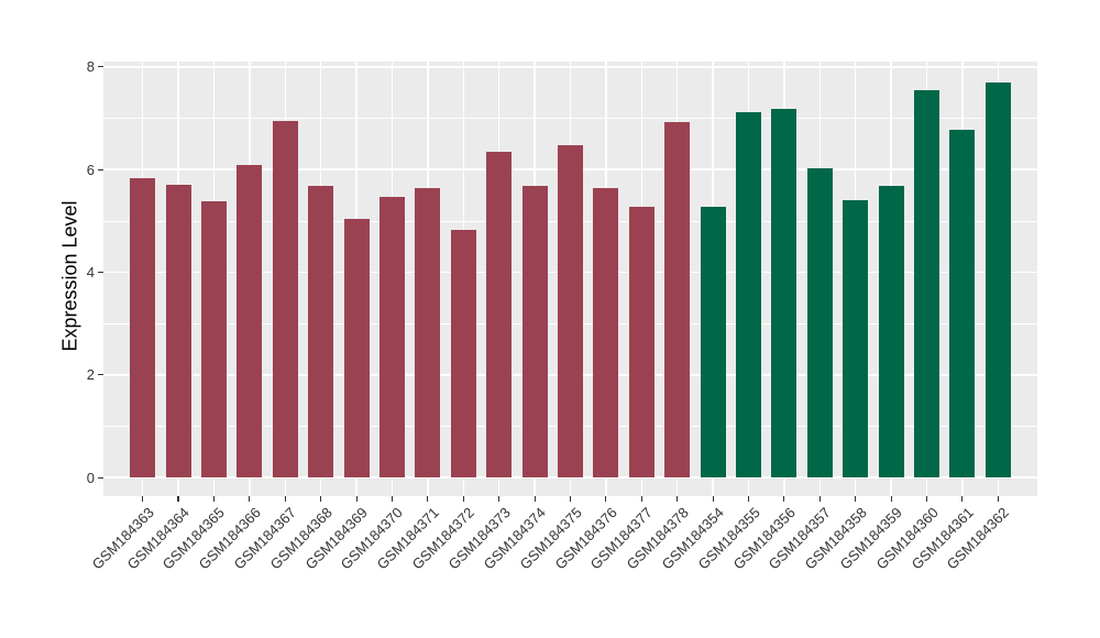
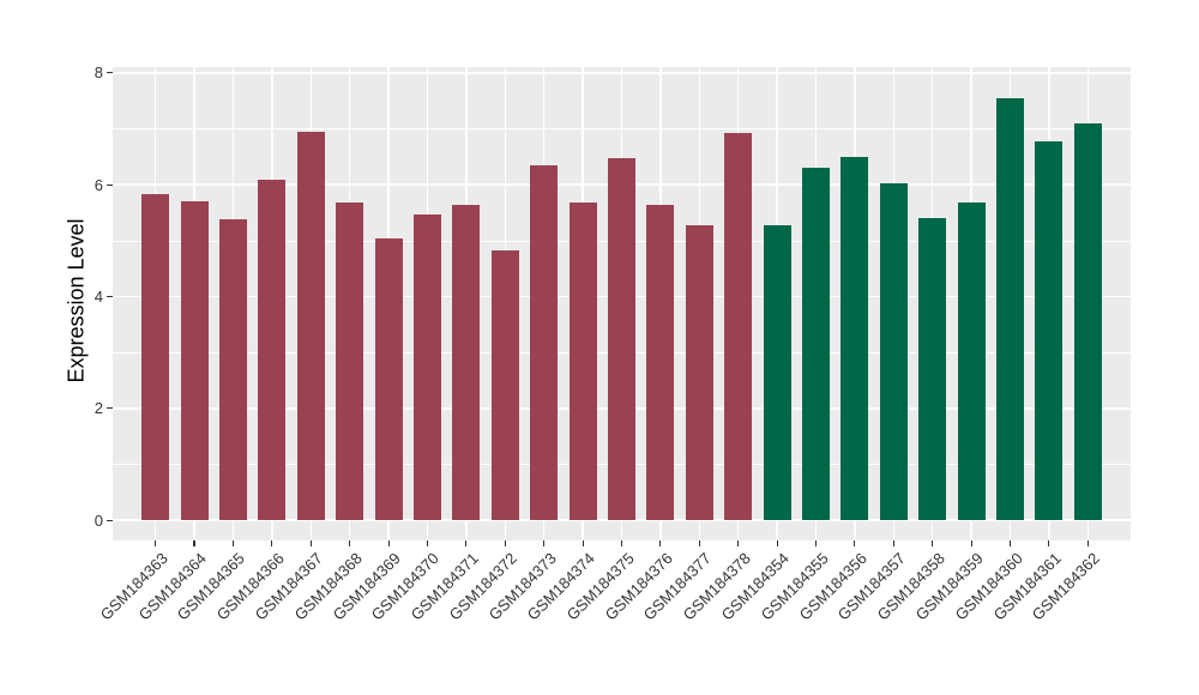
GSM184355: 7.1 -> 6.3
GSM184356: 7.2 -> 6.5
GSM184362: 7.7 -> 7.1
